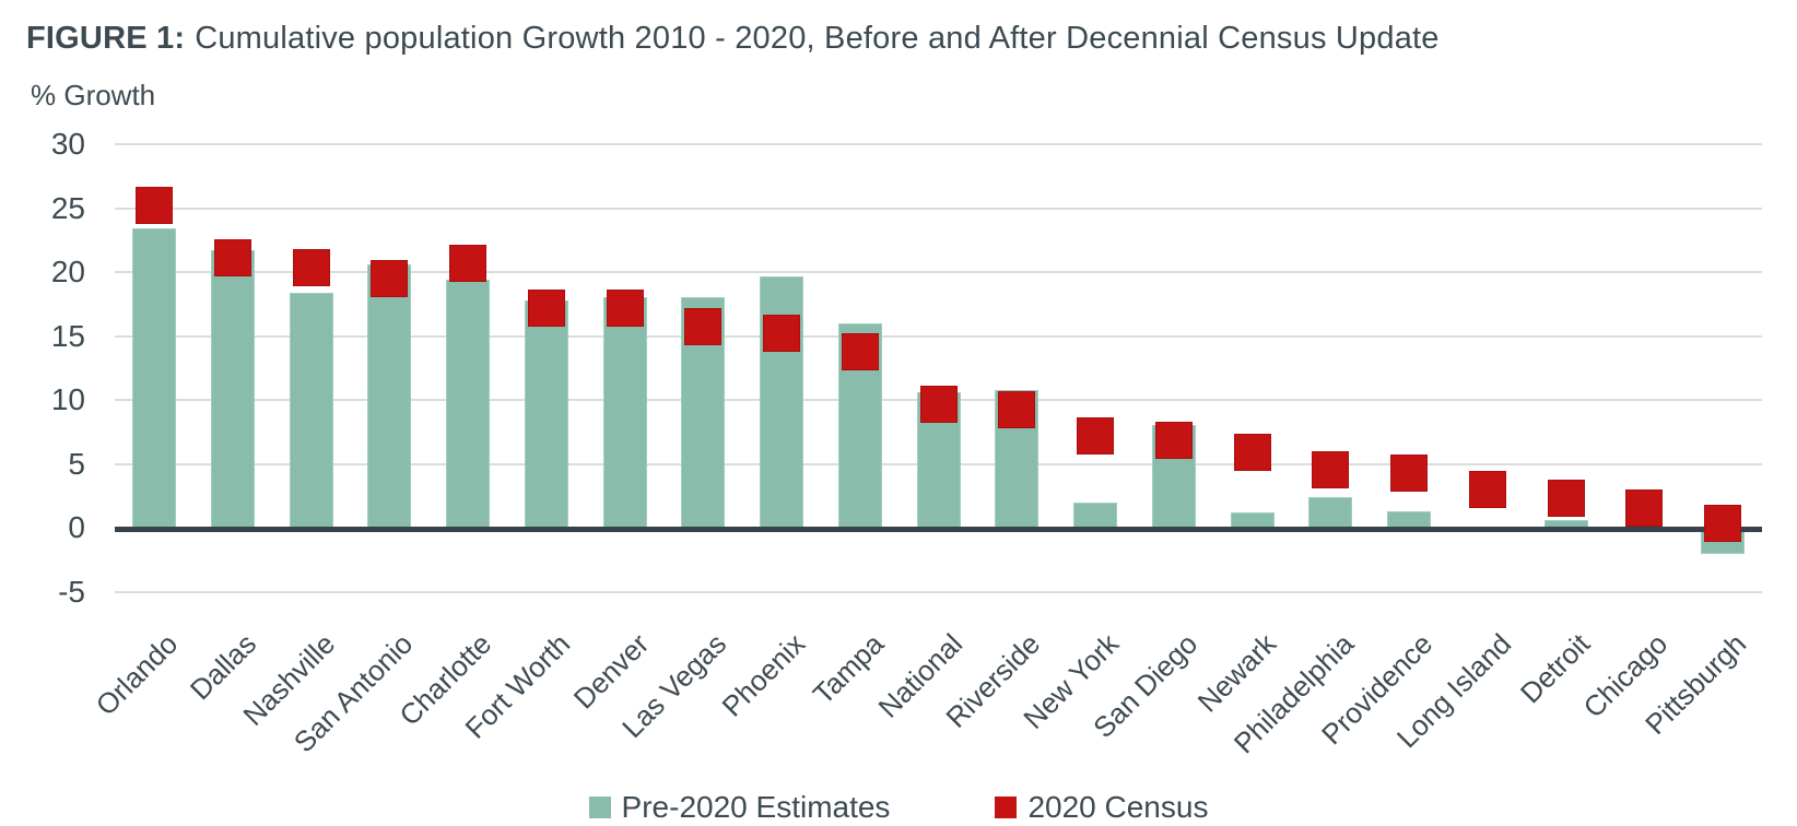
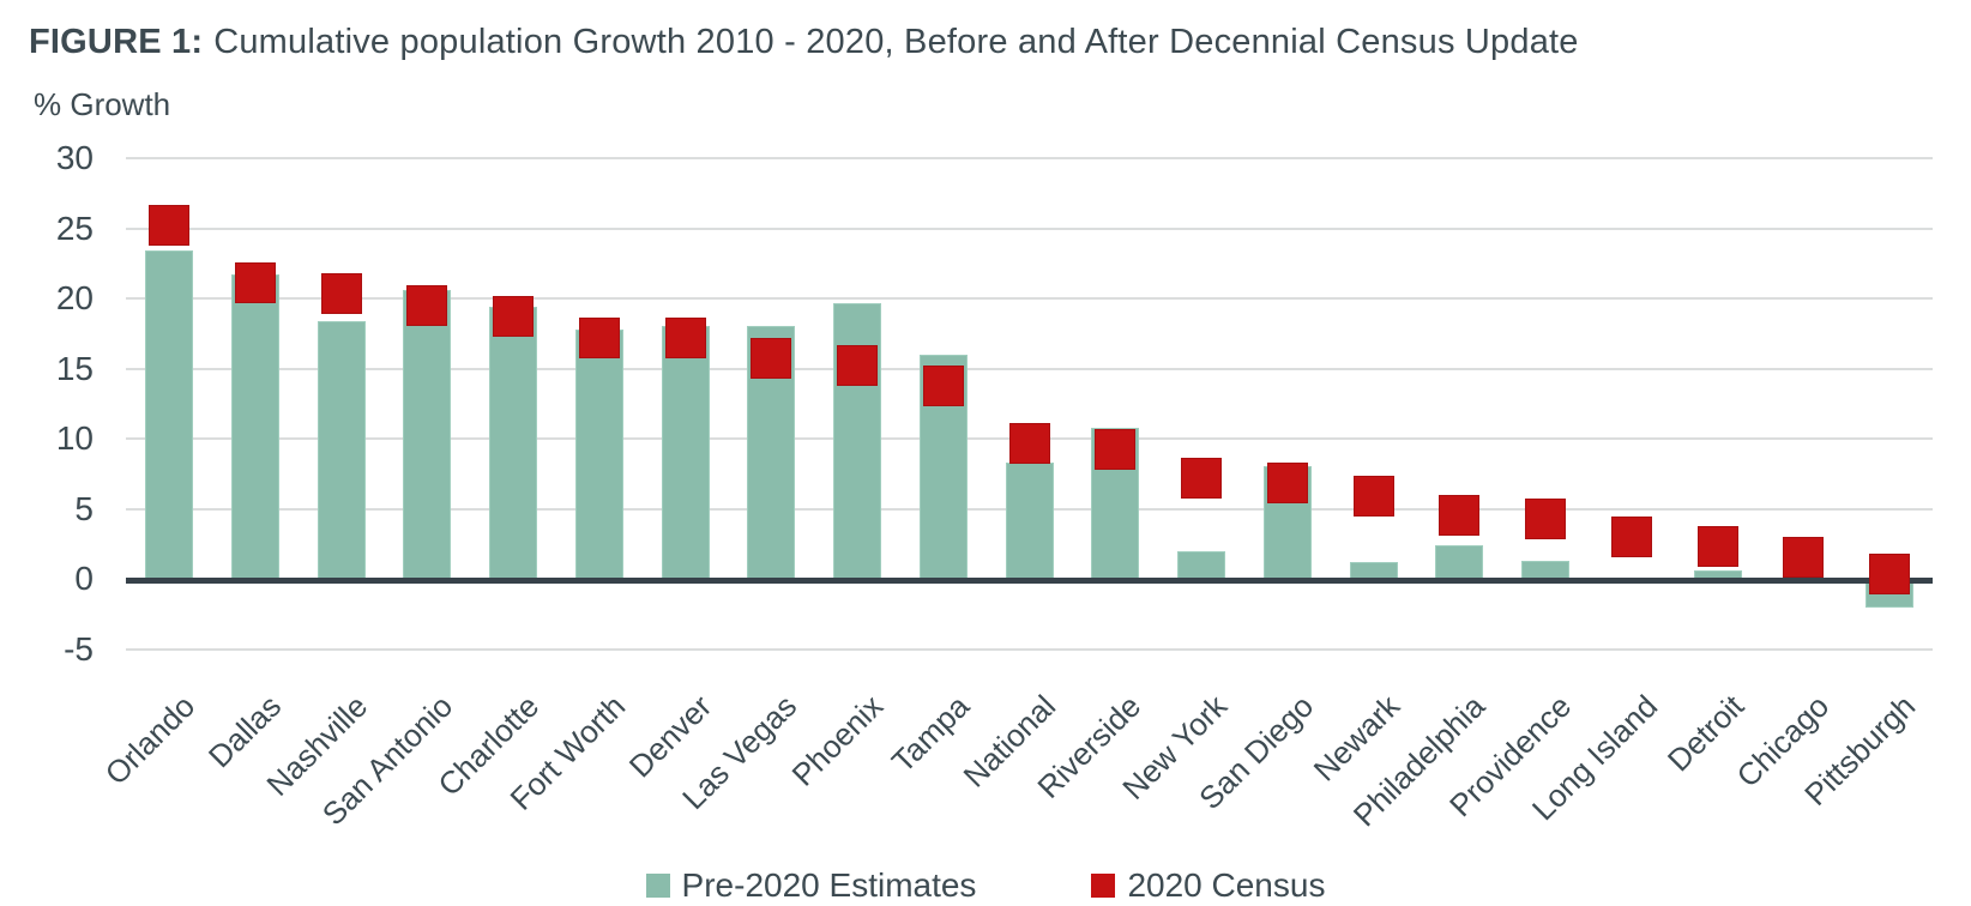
2020 Census/Charlotte: 20.7 -> 18.7
Pre-2020 Estimates/National: 10.6 -> 8.3
